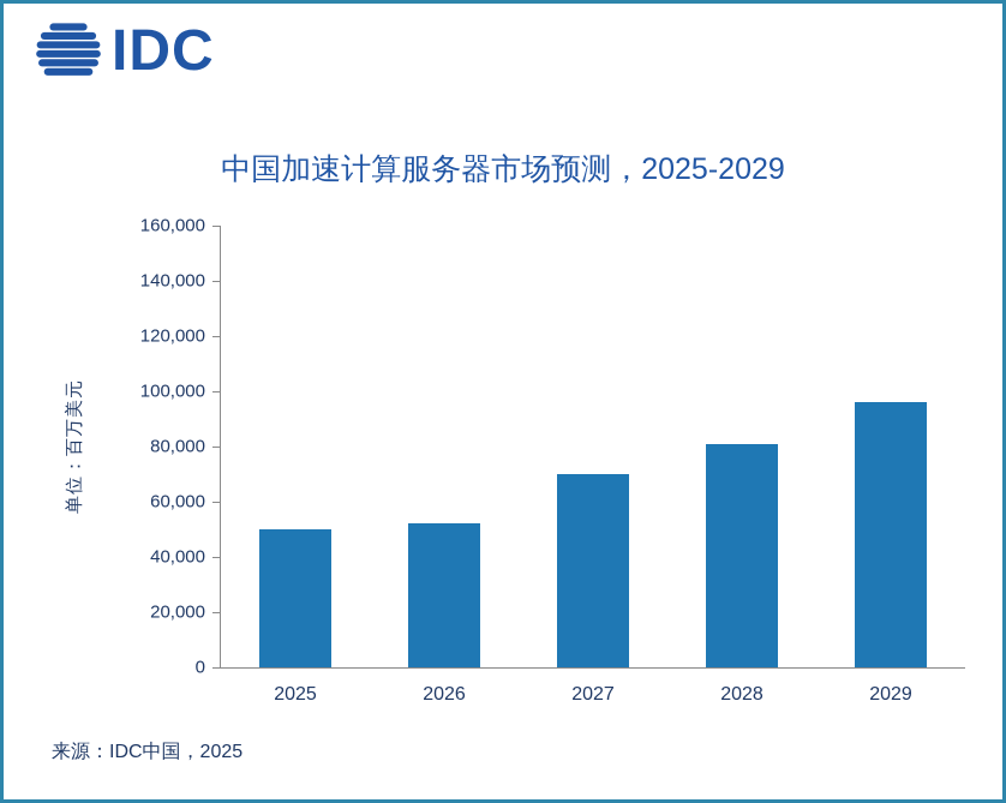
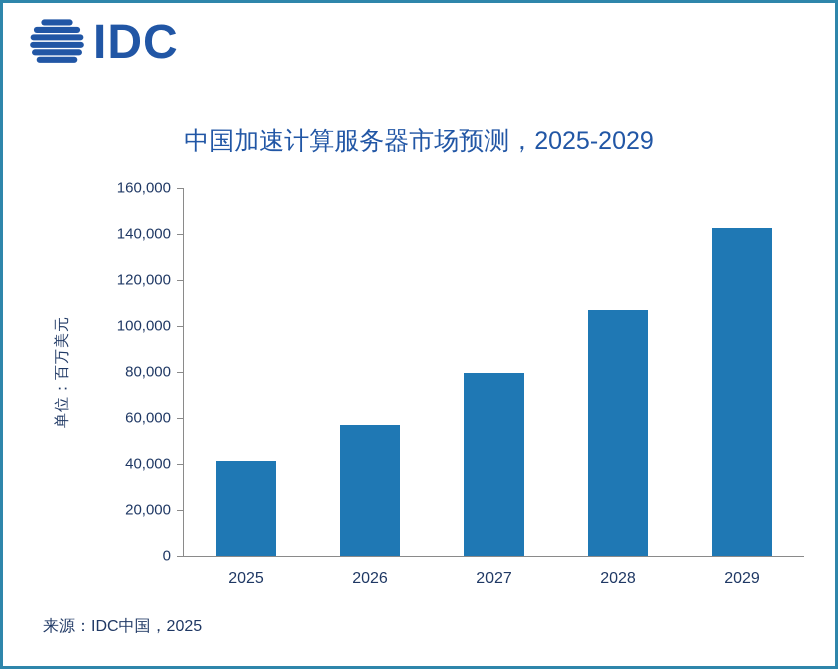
2025: 50000 -> 42000
2026: 52000 -> 57000
2027: 70000 -> 80000
2028: 81000 -> 107000
2029: 96000 -> 142000
